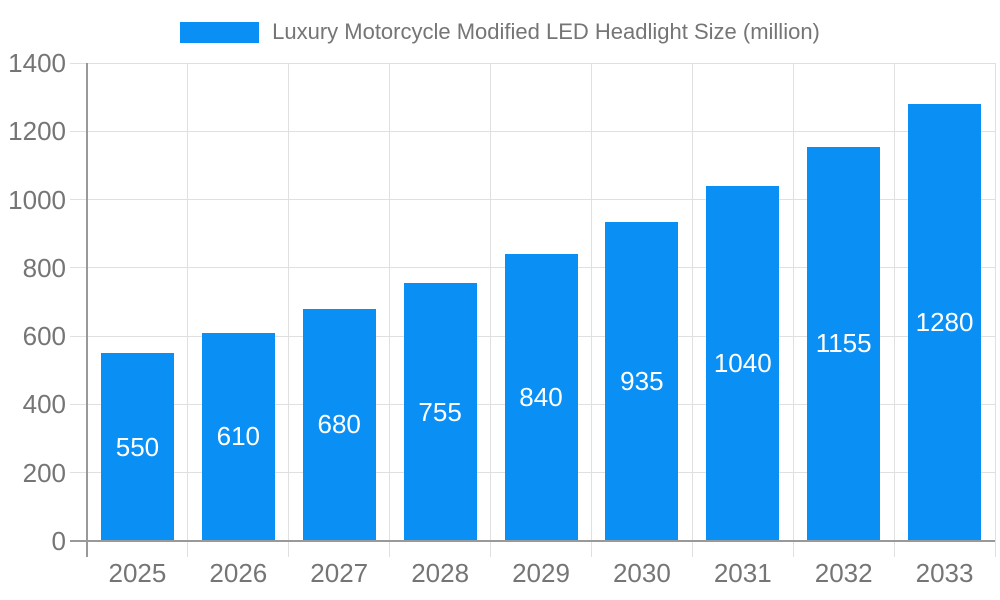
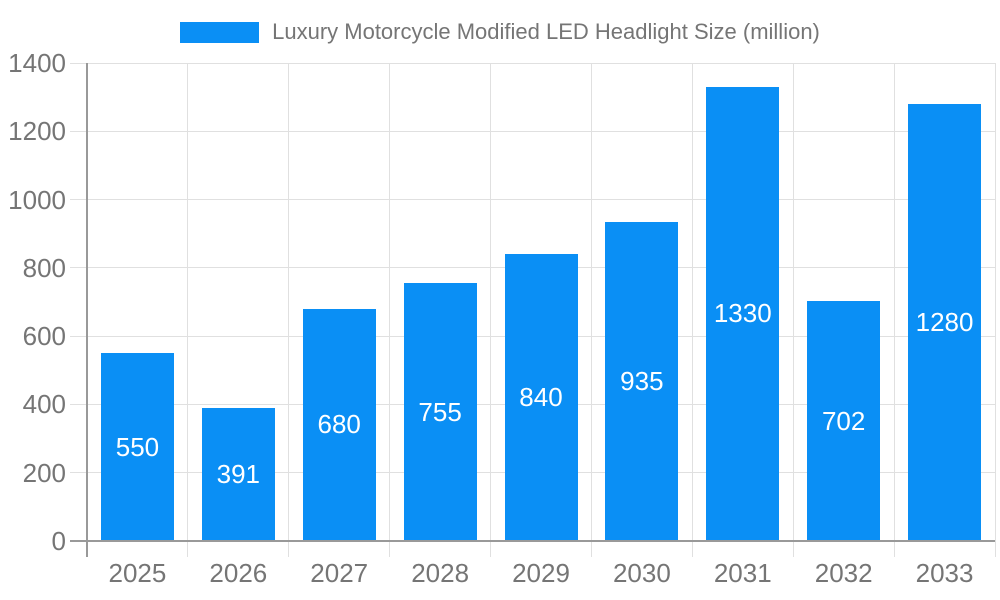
2026: 610 -> 391
2031: 1040 -> 1330
2032: 1155 -> 702
